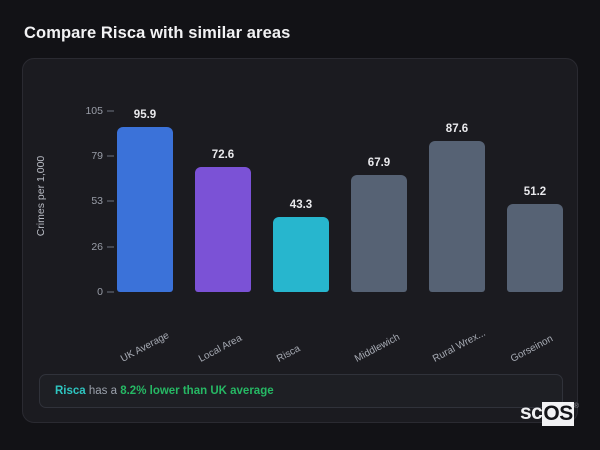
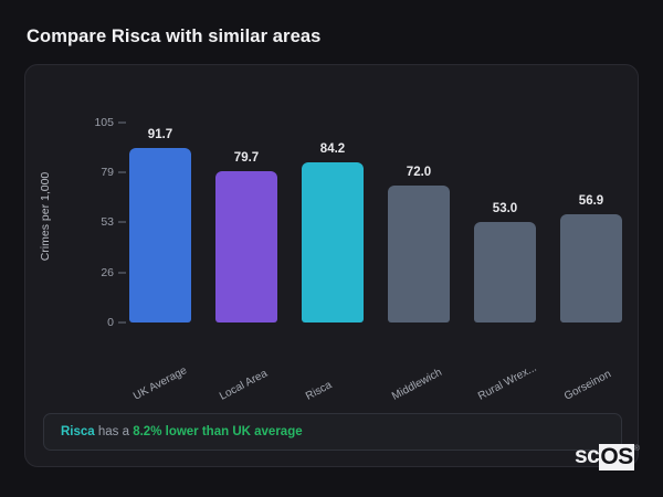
UK Average: 95.9 -> 91.7
Local Area: 72.6 -> 79.7
Risca: 43.3 -> 84.2
Middlewich: 67.9 -> 72.0
Rural Wrex...: 87.6 -> 53.0
Gorseinon: 51.2 -> 56.9
